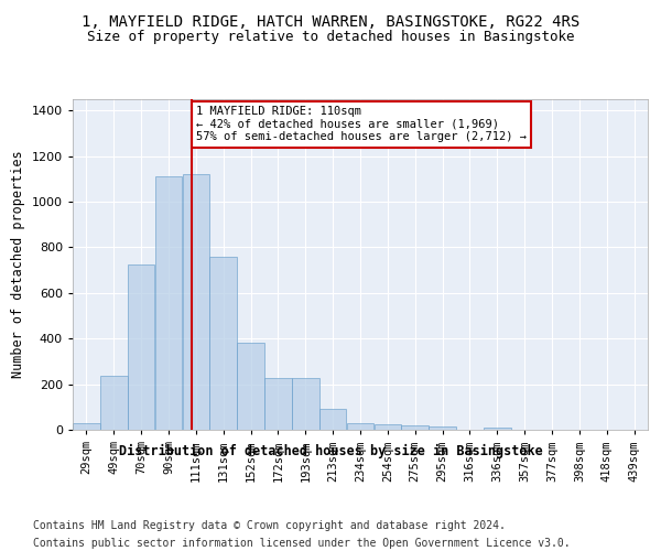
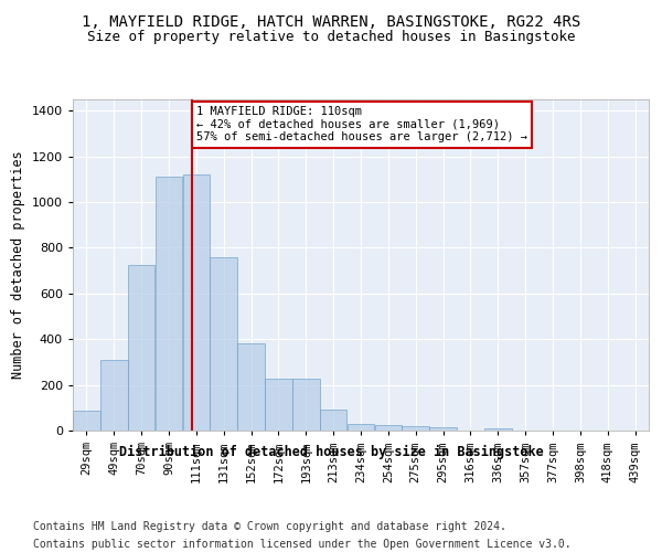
29sqm: 30 -> 85
49sqm: 235 -> 310
